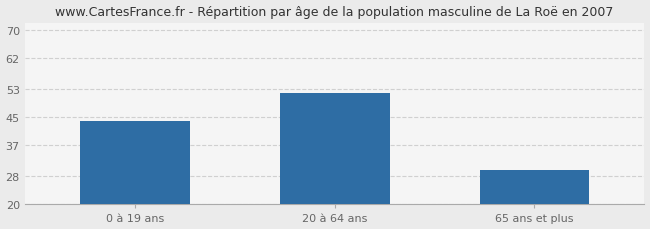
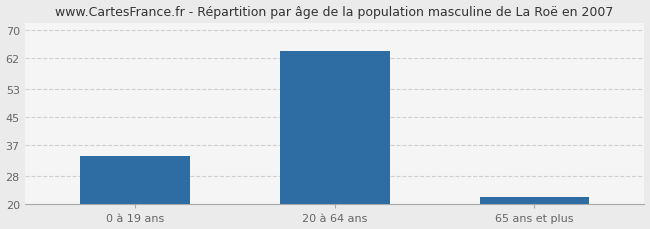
0 à 19 ans: 44 -> 34
20 à 64 ans: 52 -> 64
65 ans et plus: 30 -> 22
